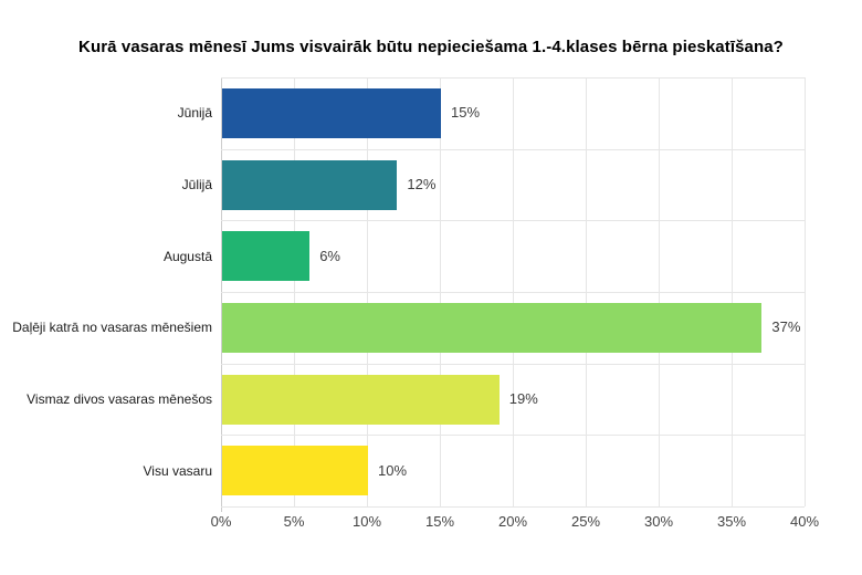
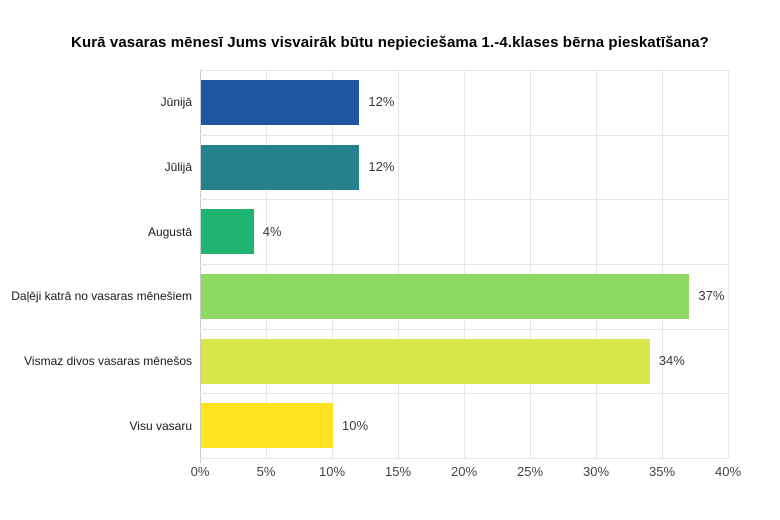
Jūnijā: 15% -> 12%
Augustā: 6% -> 4%
Vismaz divos vasaras mēnešos: 19% -> 34%
